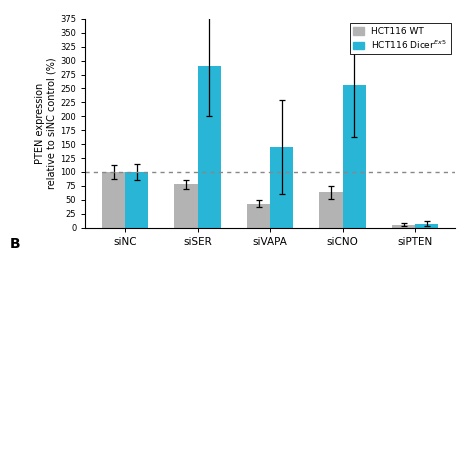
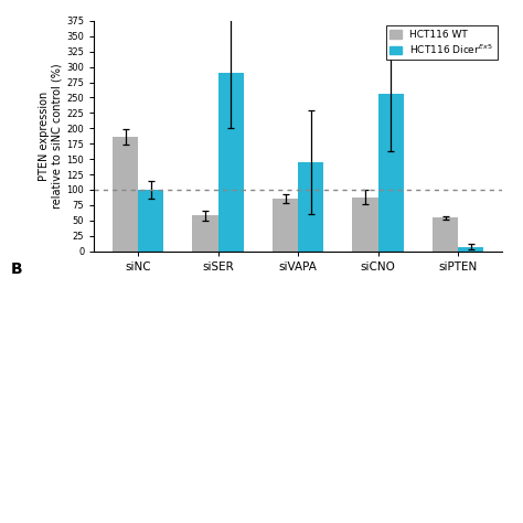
HCT116 WT/siNC: 100 -> 186
HCT116 WT/siSER: 78 -> 58
HCT116 WT/siVAPA: 43 -> 86
HCT116 WT/siCNO: 63 -> 88
HCT116 WT/siPTEN: 5 -> 54
